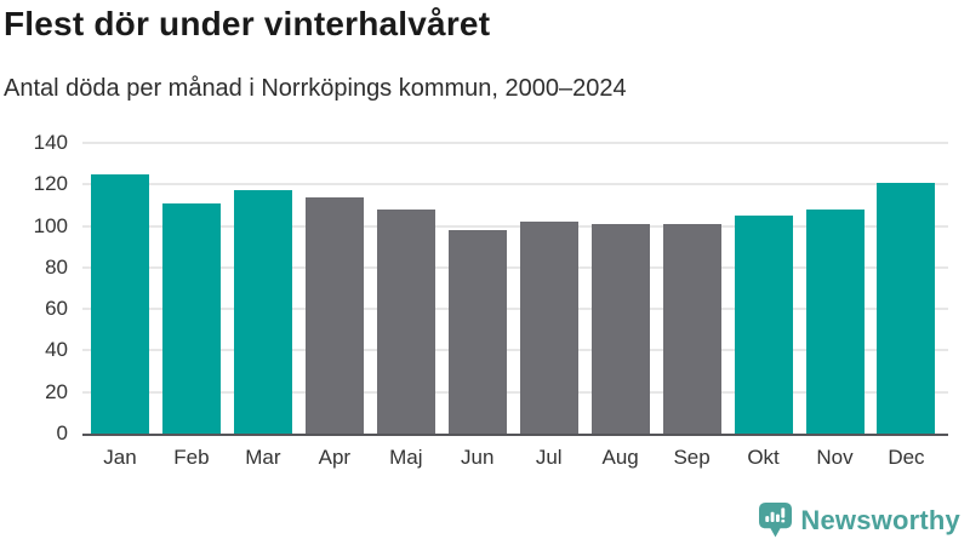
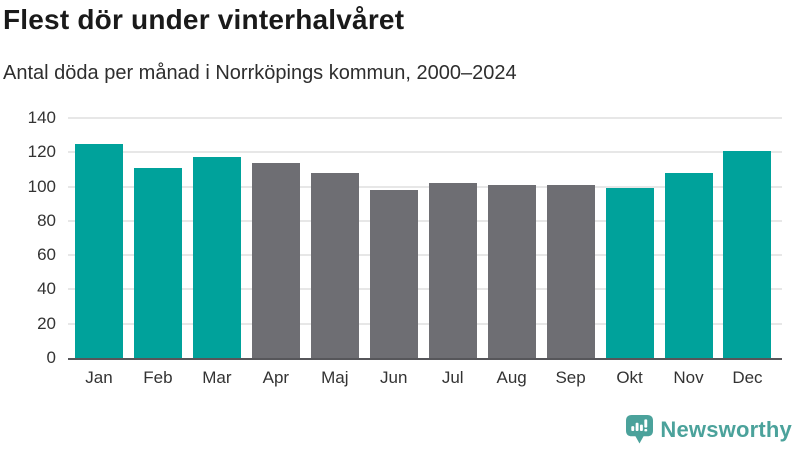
Okt: 105 -> 99
